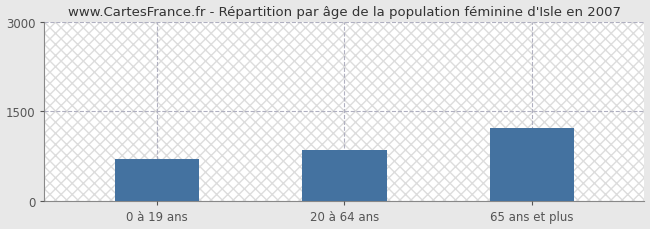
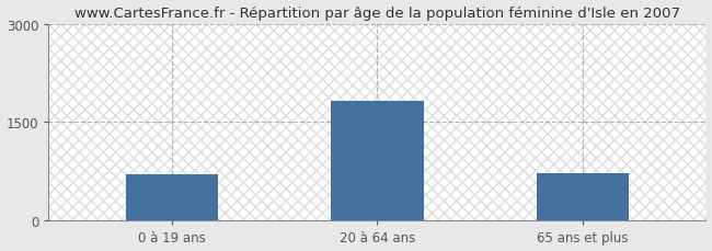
20 à 64 ans: 860 -> 1820
65 ans et plus: 1220 -> 720
